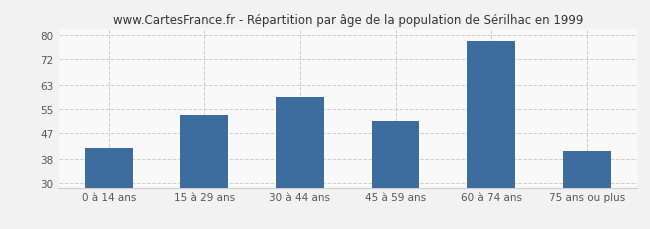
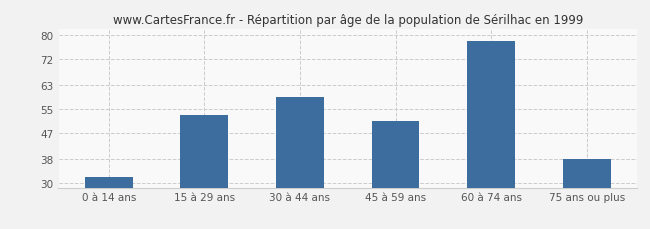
0 à 14 ans: 42 -> 32
75 ans ou plus: 41 -> 38
